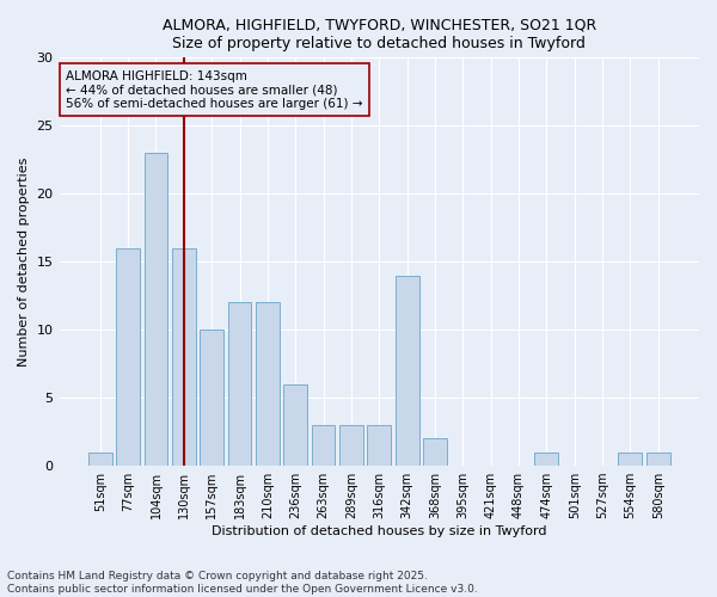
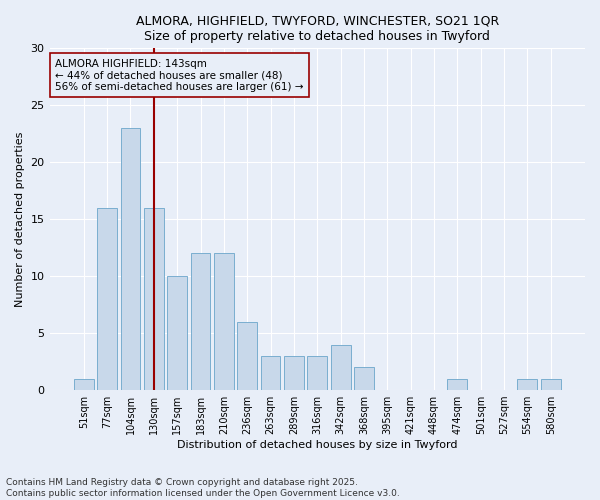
342sqm: 14 -> 4
